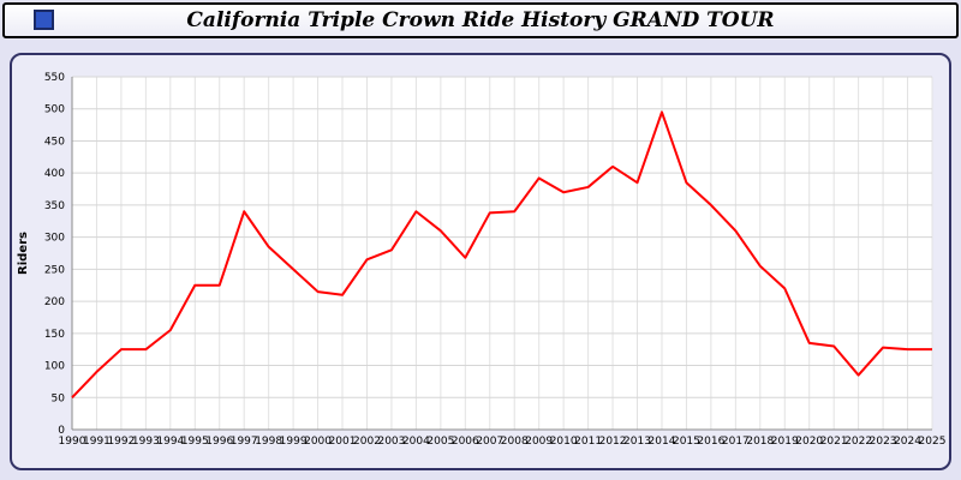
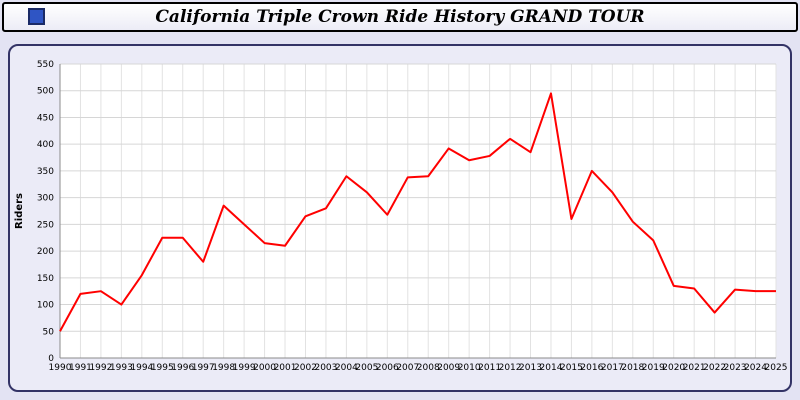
1991: 90 -> 120
1993: 120 -> 100
1997: 340 -> 180
2015: 380 -> 260
